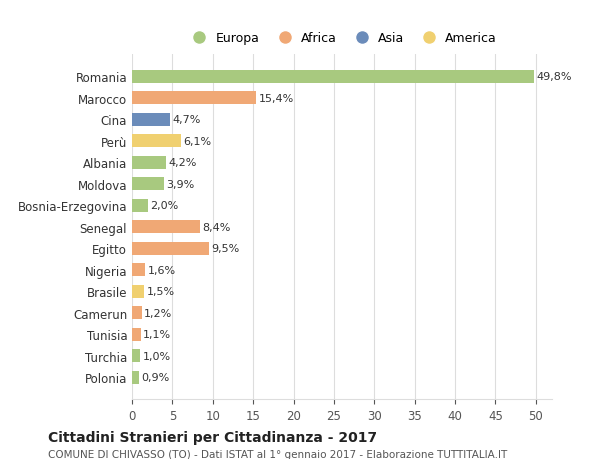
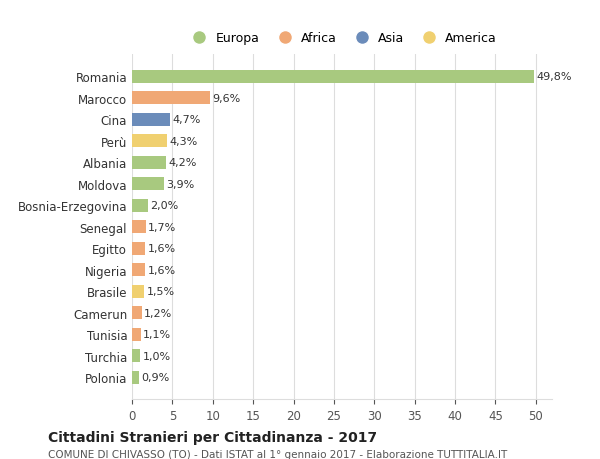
Marocco: 15,4% -> 9,6%
Perù: 6,1% -> 4,3%
Senegal: 8,4% -> 1,7%
Egitto: 9,5% -> 1,6%
